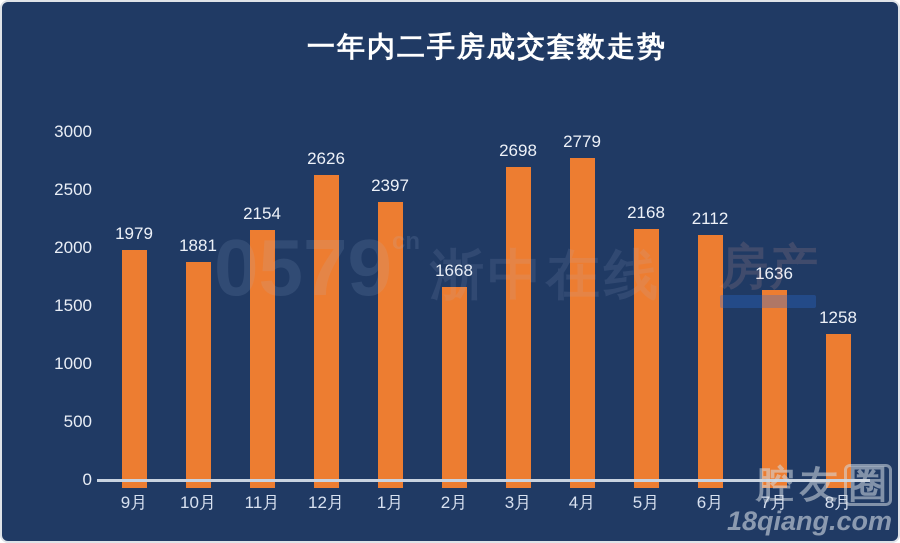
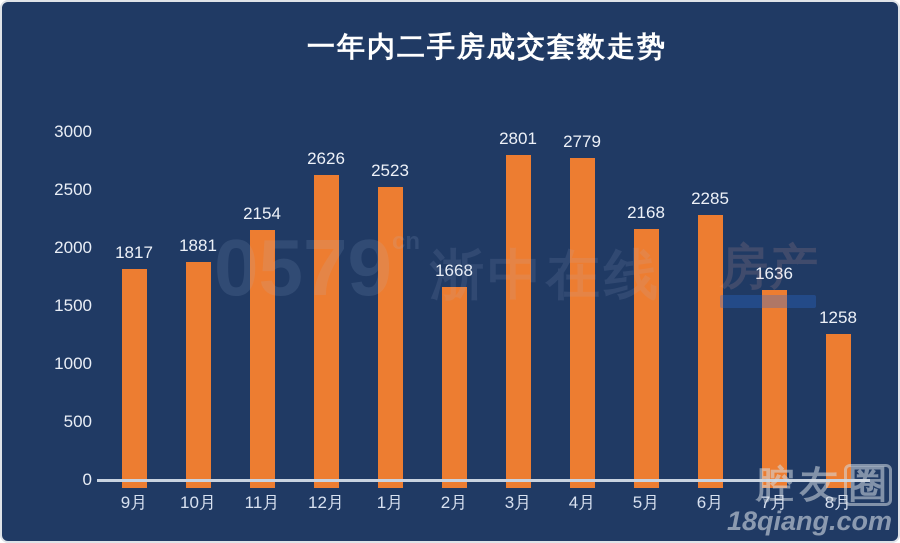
9月: 1979 -> 1817
1月: 2397 -> 2523
3月: 2698 -> 2801
6月: 2112 -> 2285
